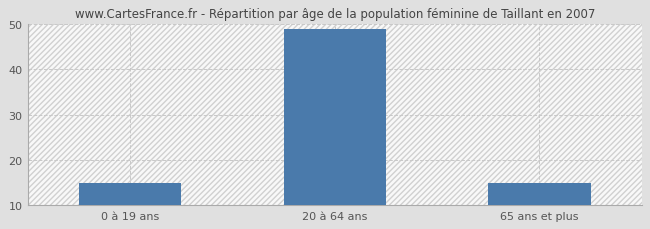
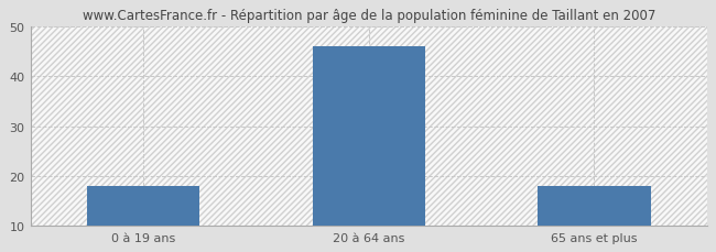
0 à 19 ans: 15 -> 18
20 à 64 ans: 49 -> 46
65 ans et plus: 15 -> 18
